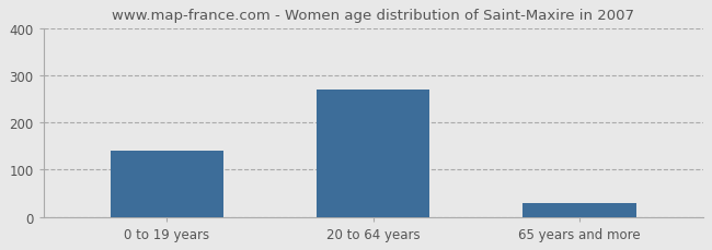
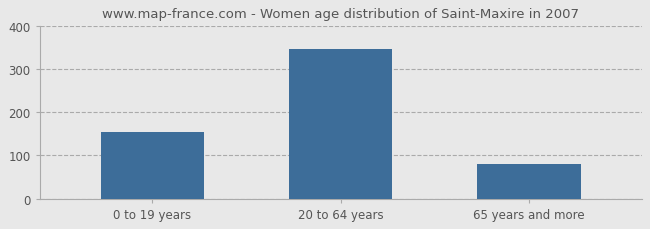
0 to 19 years: 140 -> 155
20 to 64 years: 270 -> 345
65 years and more: 30 -> 80
